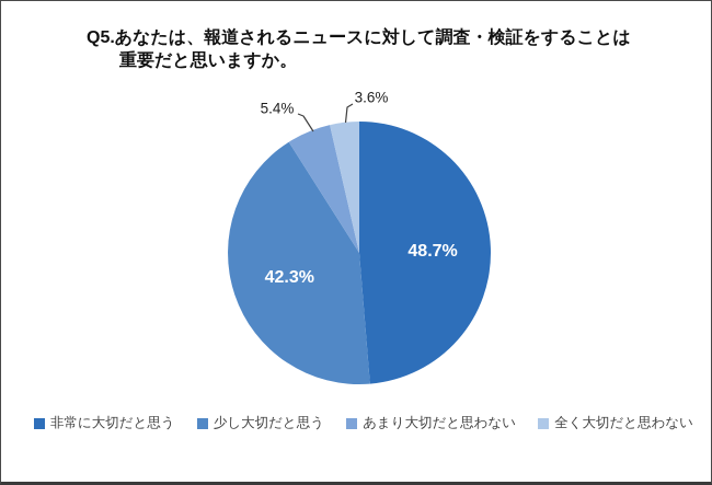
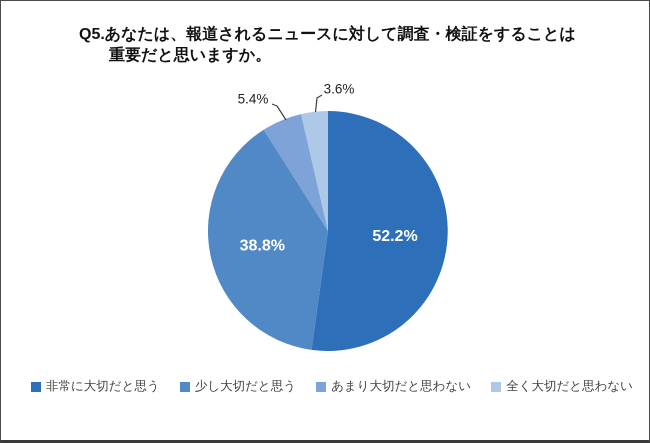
非常に大切だと思う: 48.7% -> 52.2%
少し大切だと思う: 42.3% -> 38.8%
